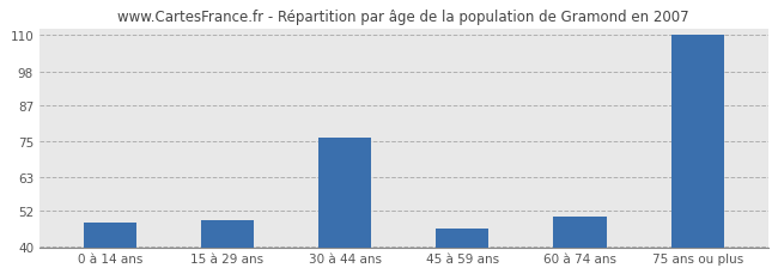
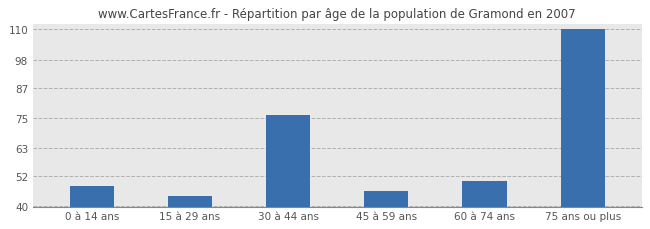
15 à 29 ans: 49 -> 44
